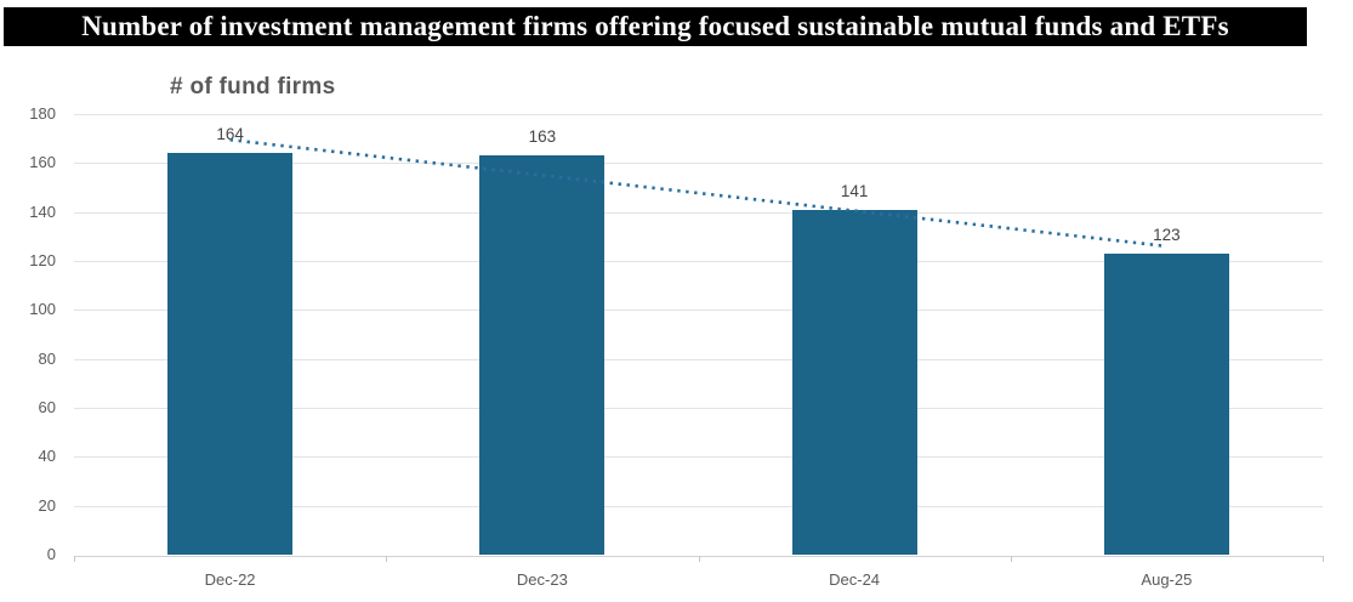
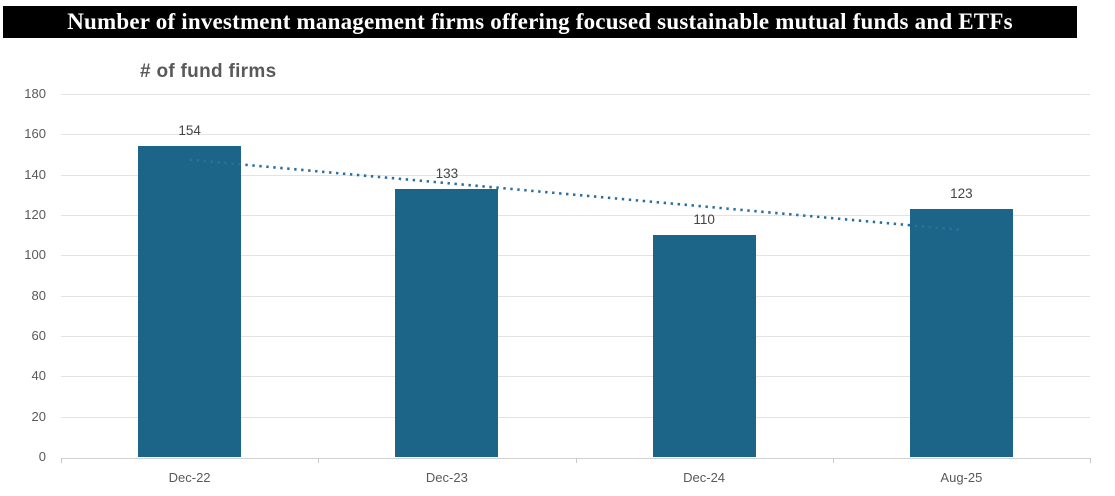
Dec-22: 164 -> 154
Dec-23: 163 -> 133
Dec-24: 141 -> 110
